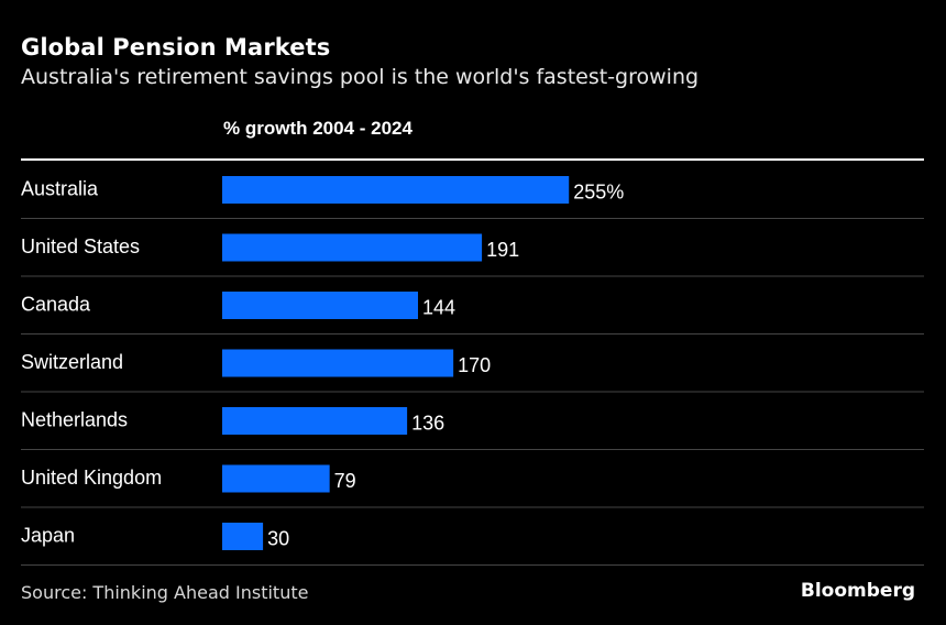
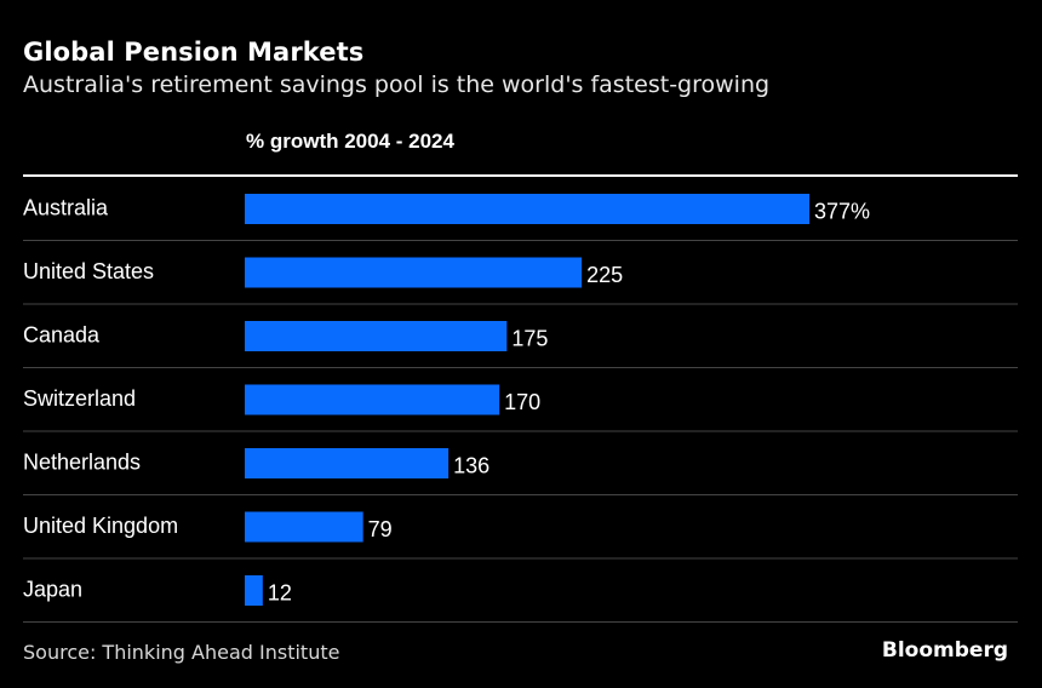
Australia: 255% -> 377%
United States: 191 -> 225
Canada: 144 -> 175
Japan: 30 -> 12
